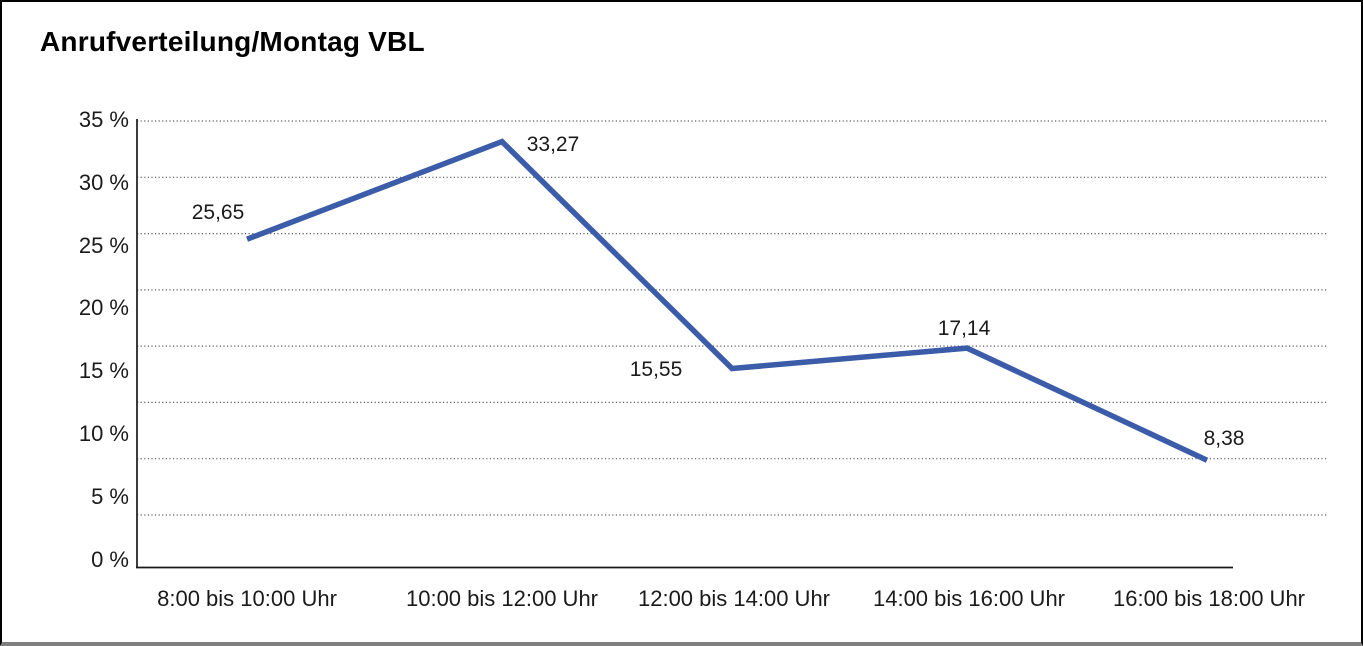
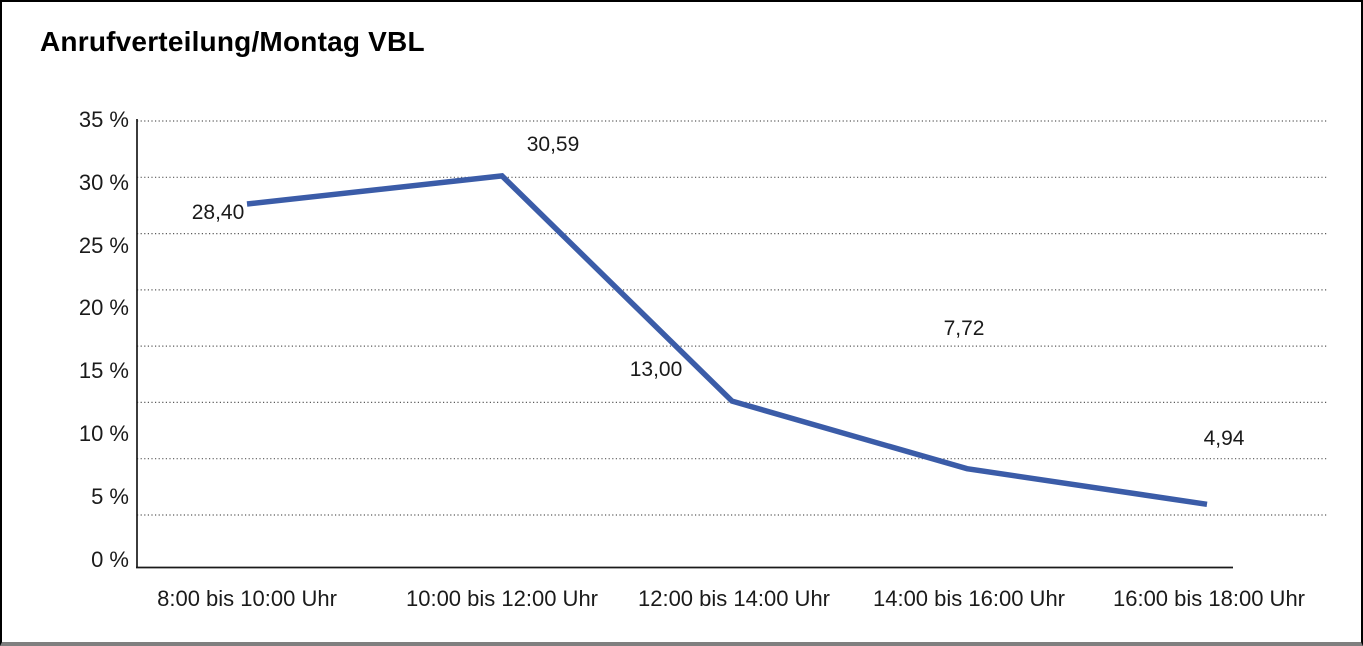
8:00 bis 10:00 Uhr: 25,65 -> 28,40
10:00 bis 12:00 Uhr: 33,27 -> 30,59
12:00 bis 14:00 Uhr: 15,55 -> 13,00
14:00 bis 16:00 Uhr: 17,14 -> 7,72
16:00 bis 18:00 Uhr: 8,38 -> 4,94
